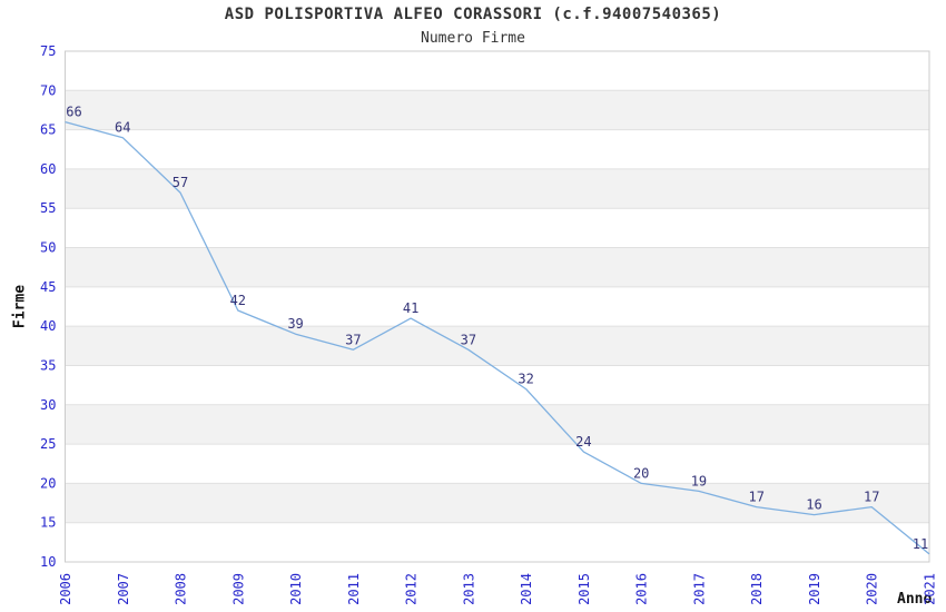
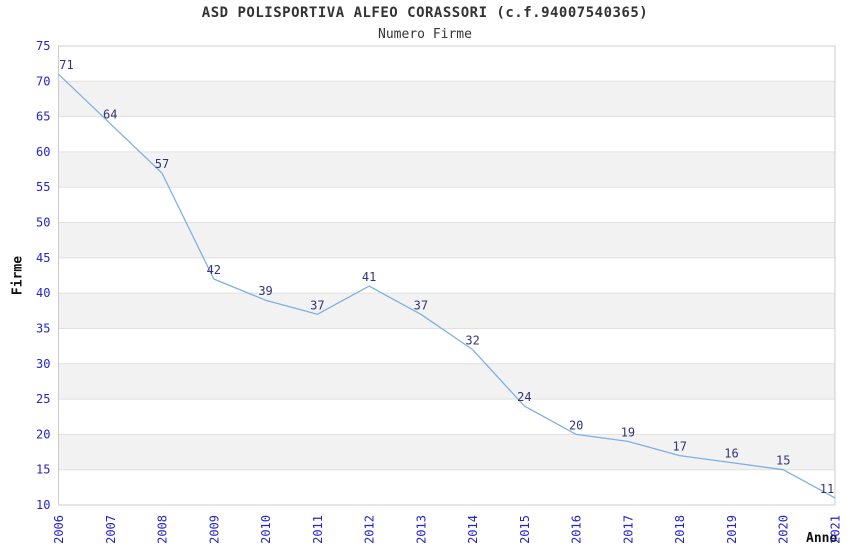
2006: 66 -> 71
2020: 17 -> 15
